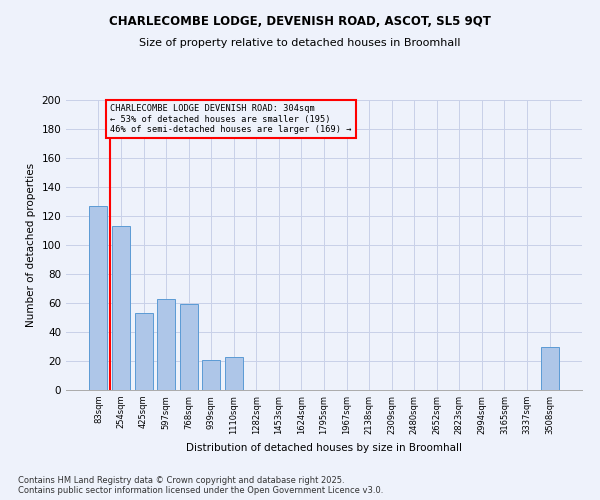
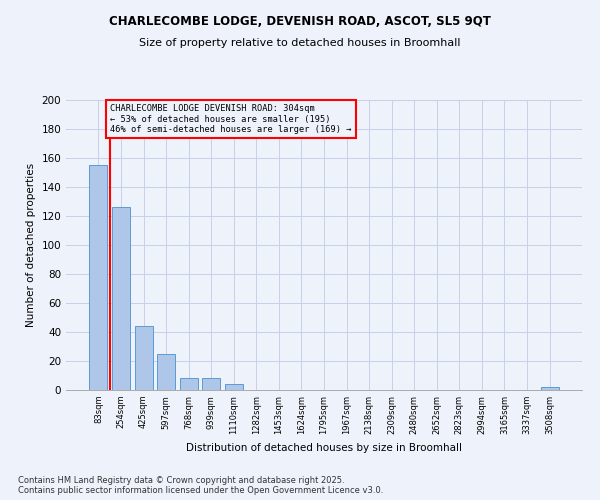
83sqm: 127 -> 155
254sqm: 113 -> 126
425sqm: 53 -> 44
597sqm: 63 -> 25
768sqm: 59 -> 8
939sqm: 21 -> 8
1110sqm: 23 -> 4
3508sqm: 30 -> 2
